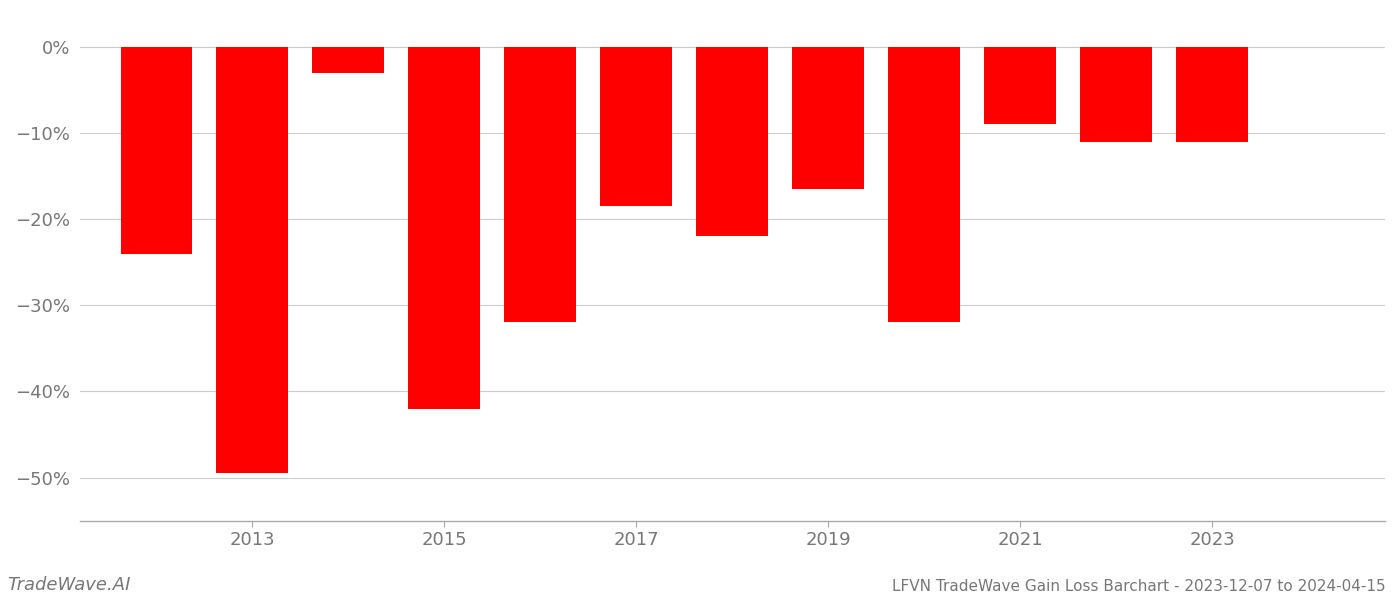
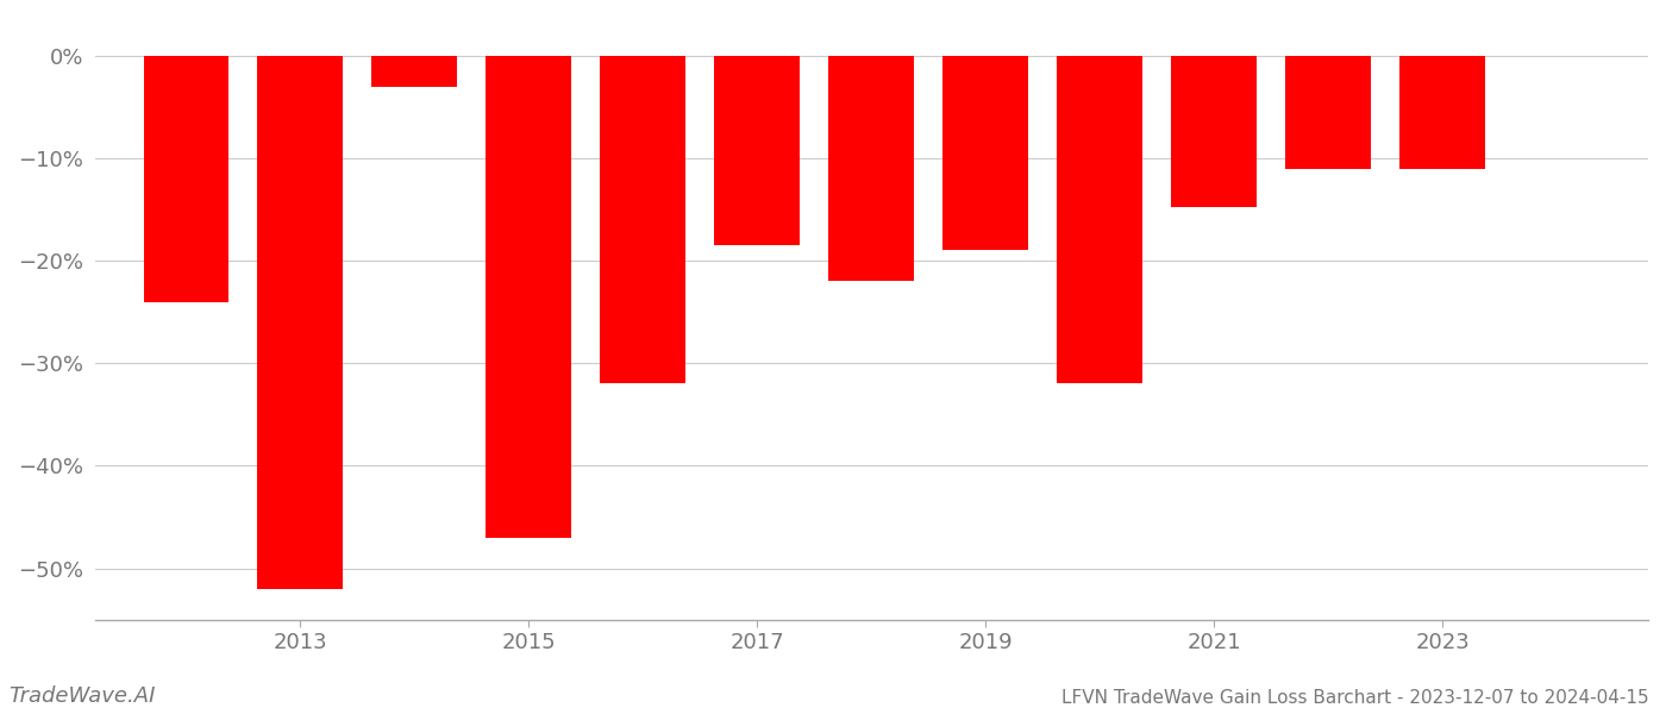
2013: -49.5% -> -52.0%
2015: -42.0% -> -47.0%
2019: -16.5% -> -19.0%
2021: -9.0% -> -14.8%
